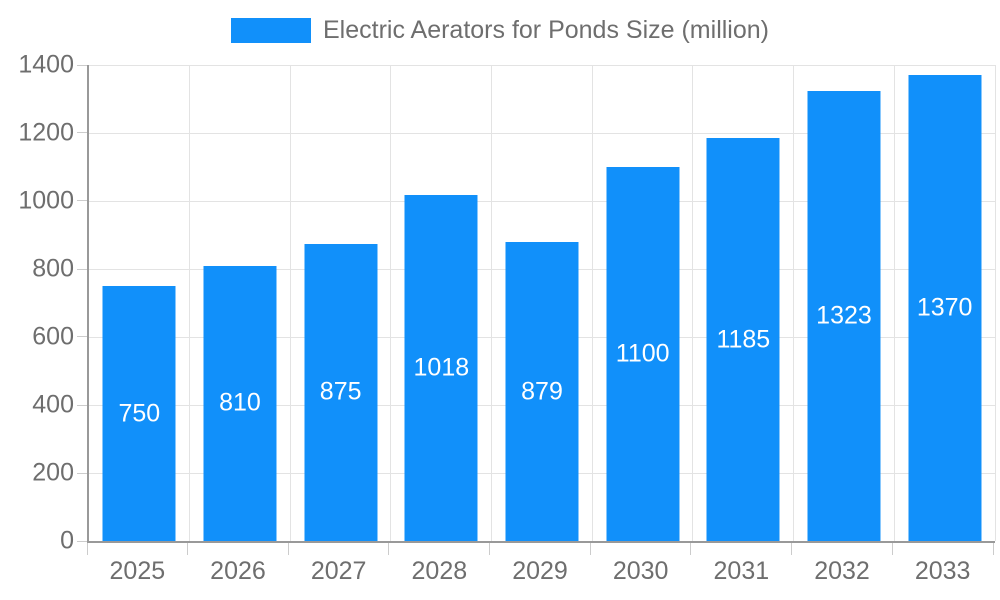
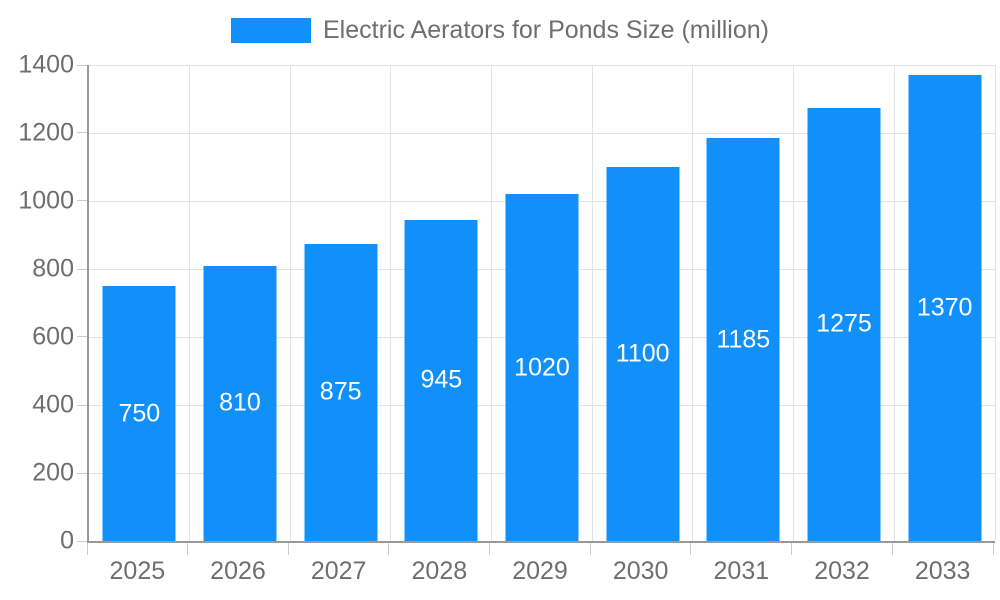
2028: 1018 -> 945
2029: 879 -> 1020
2032: 1323 -> 1275
